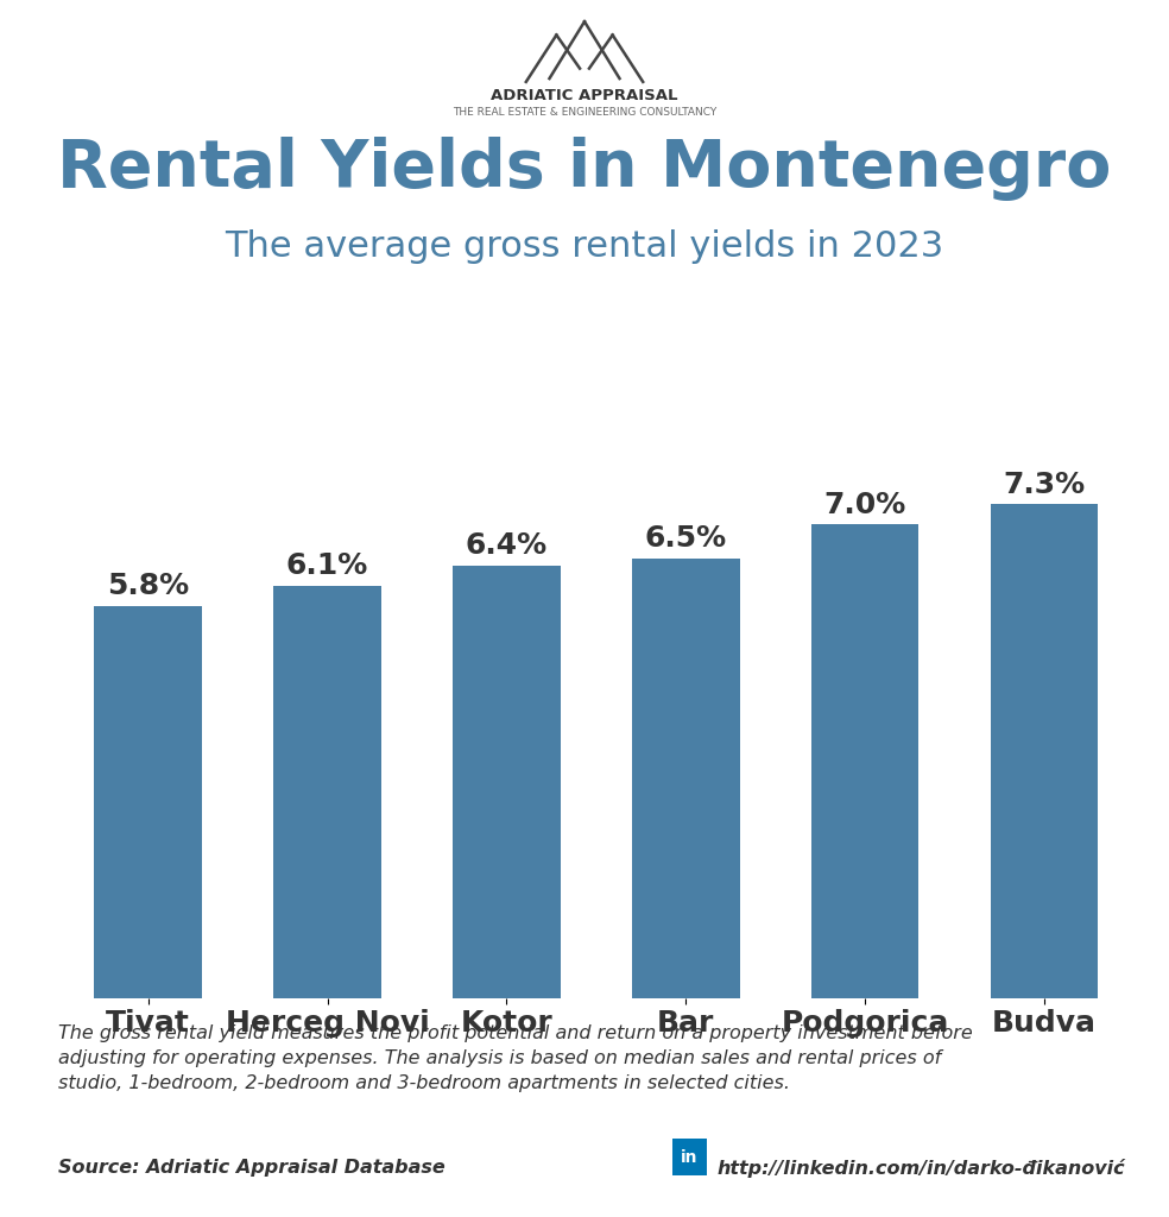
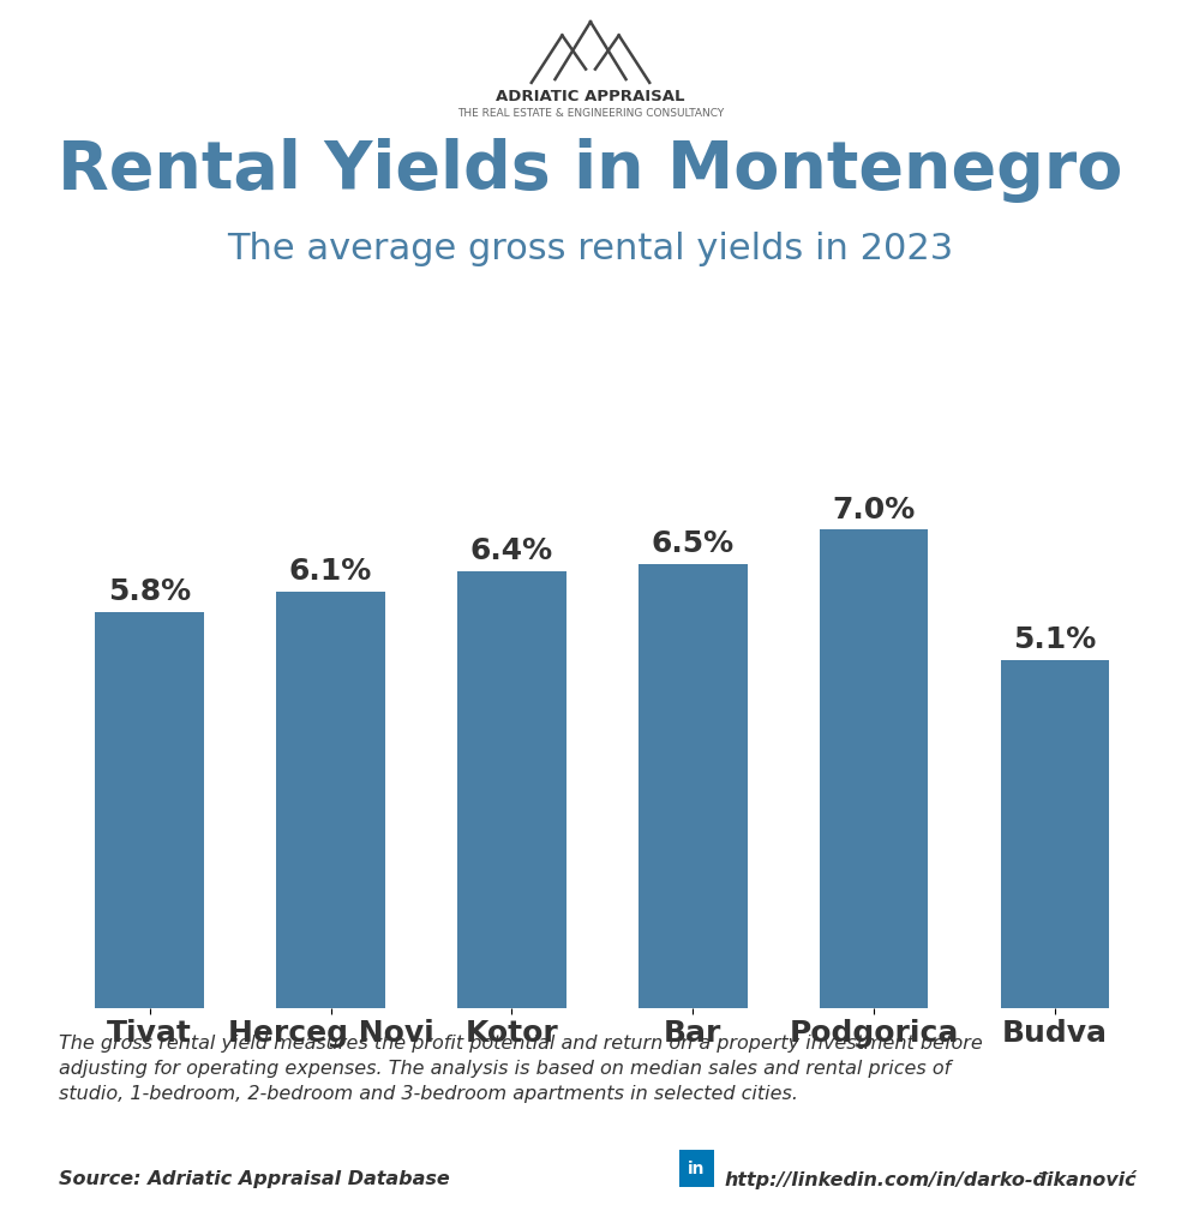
Budva: 7.3% -> 5.1%
